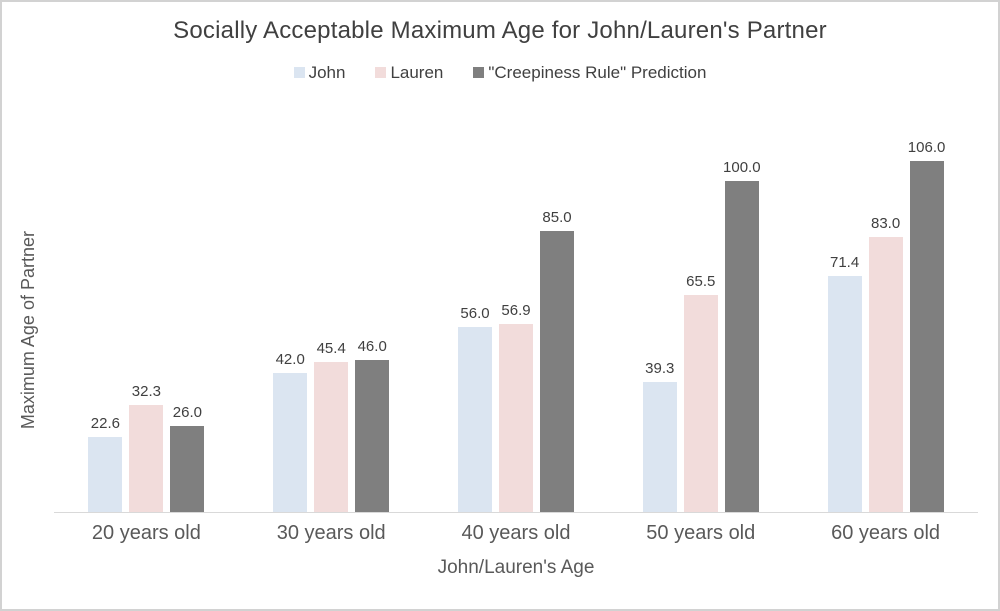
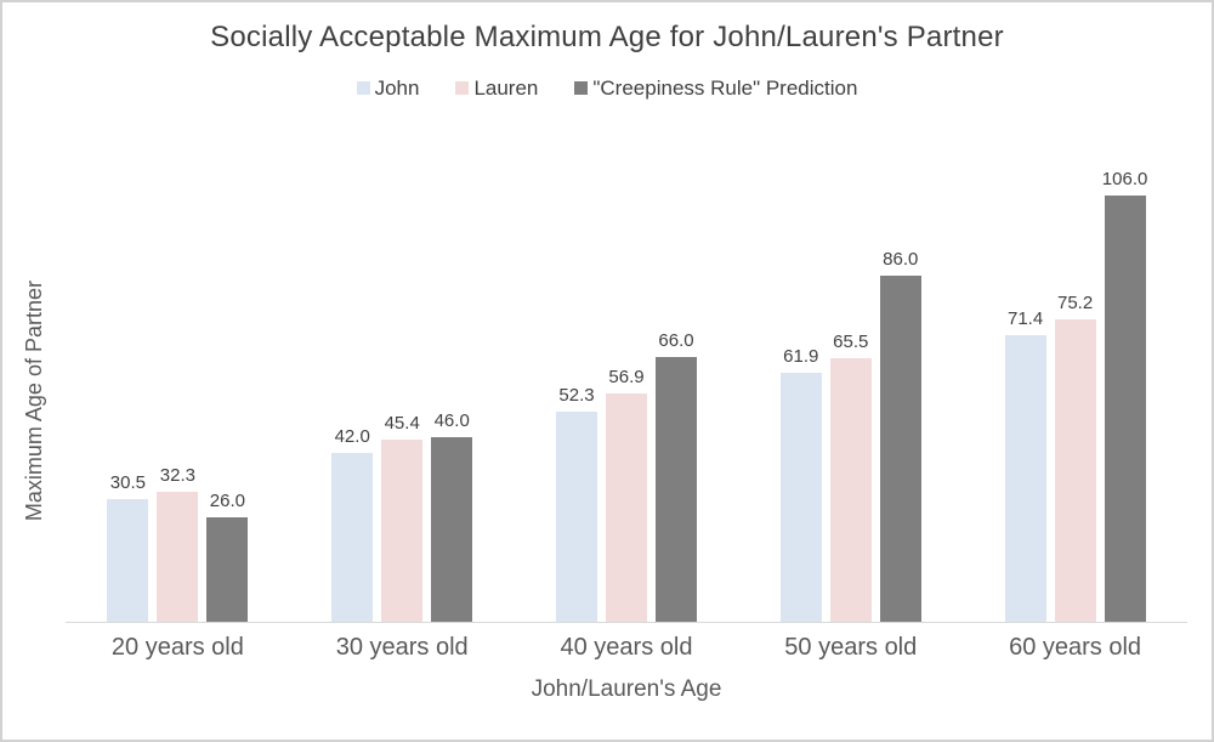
John/20 years old: 22.6 -> 30.5
John/40 years old: 56.0 -> 52.3
"Creepiness Rule" Prediction/40 years old: 85.0 -> 66.0
John/50 years old: 39.3 -> 61.9
"Creepiness Rule" Prediction/50 years old: 100.0 -> 86.0
Lauren/60 years old: 83.0 -> 75.2
